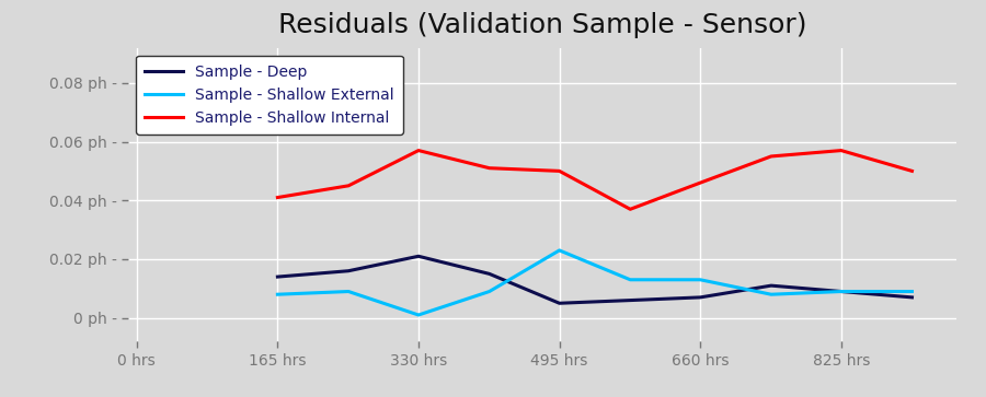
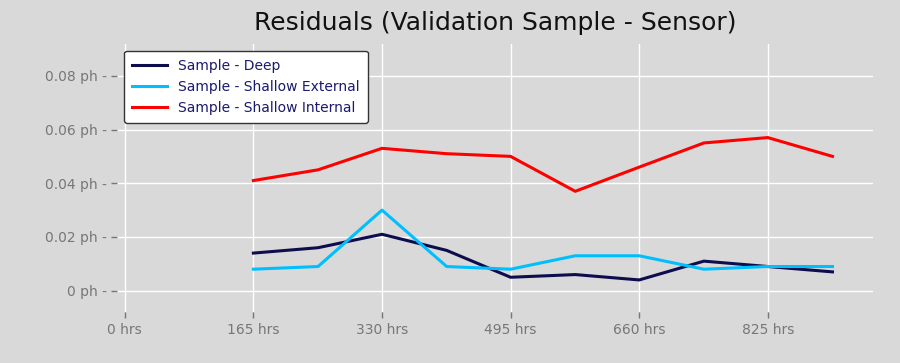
Sample - Shallow External/330 hrs: 0.001 ph - -> 0.030 ph -
Sample - Shallow Internal/330 hrs: 0.057 ph - -> 0.053 ph -
Sample - Shallow External/495 hrs: 0.023 ph - -> 0.008 ph -
Sample - Deep/660 hrs: 0.007 ph - -> 0.004 ph -
